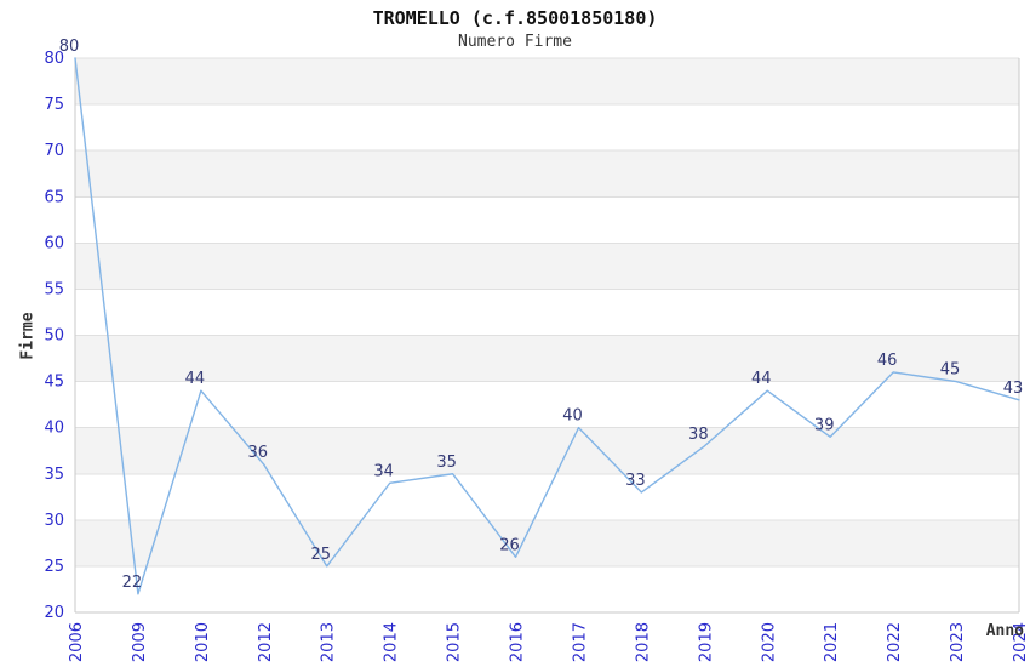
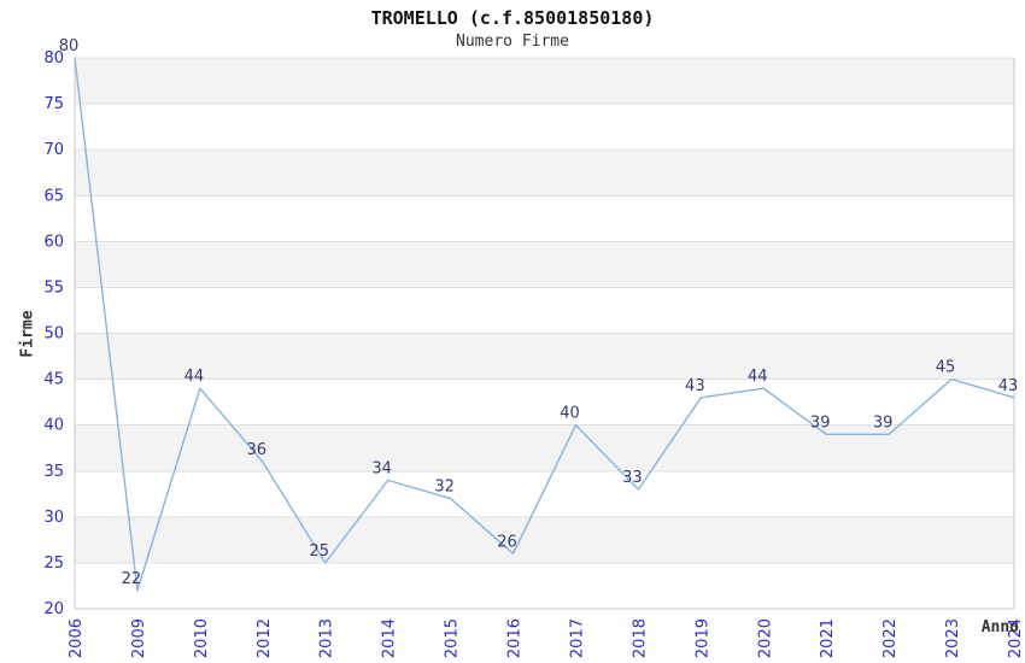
2015: 35 -> 32
2019: 38 -> 43
2022: 46 -> 39
